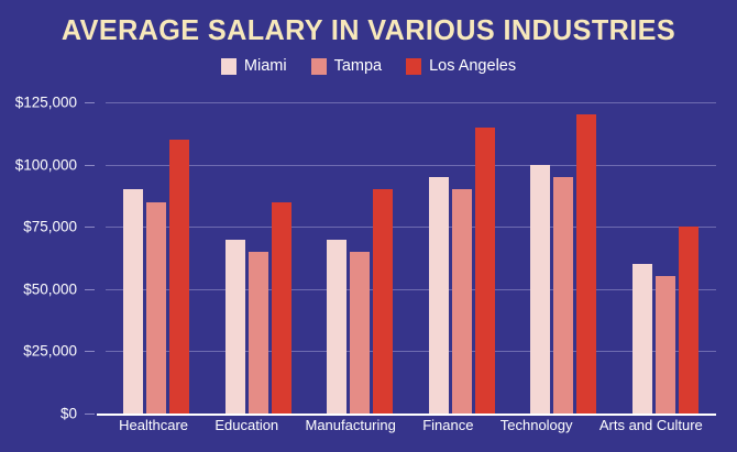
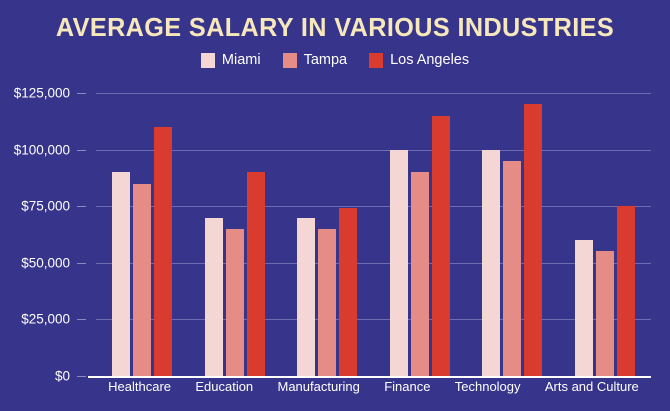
Los Angeles/Education: $85000 -> $90000
Los Angeles/Manufacturing: $90000 -> $74000
Miami/Finance: $95000 -> $100000
